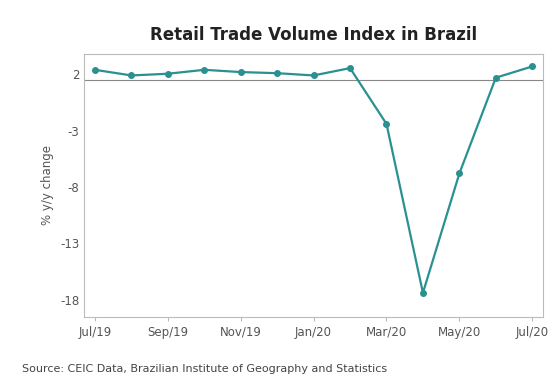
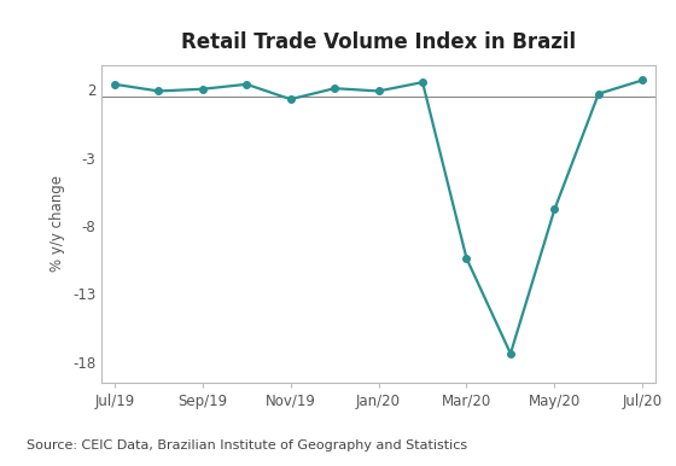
Nov/19: 2.2 -> 1.3
Mar/20: -2.4 -> -10.4
